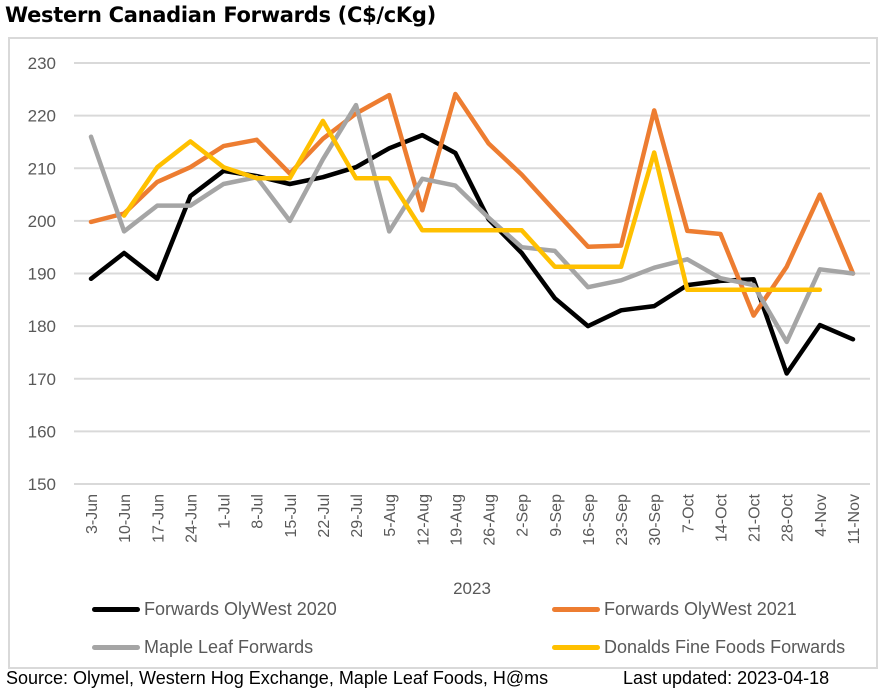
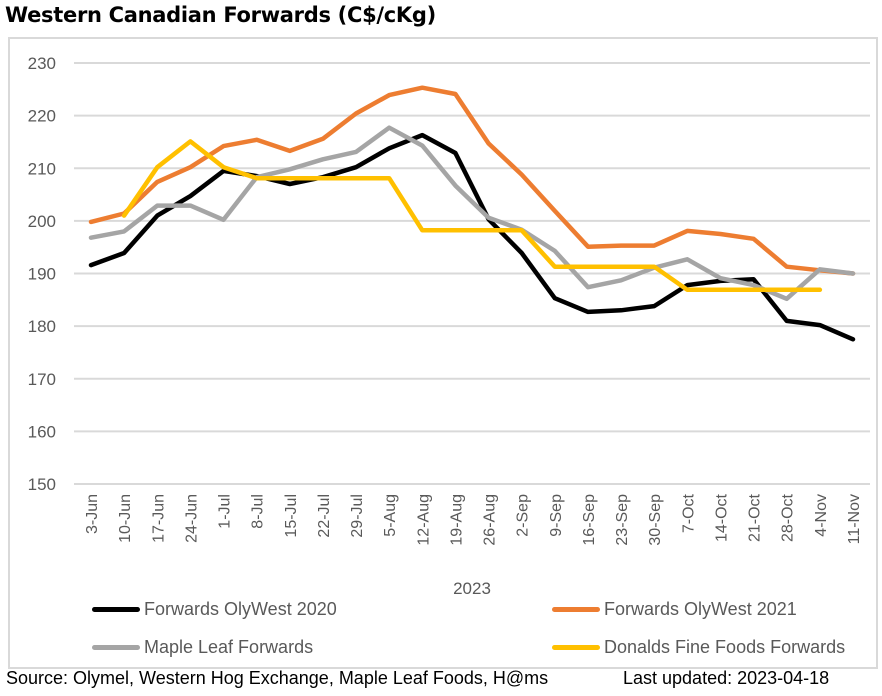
Forwards OlyWest 2020/3-Jun: 189 -> 192
Maple Leaf Forwards/3-Jun: 216 -> 197
Forwards OlyWest 2020/17-Jun: 189 -> 201
Maple Leaf Forwards/1-Jul: 207 -> 200
Forwards OlyWest 2021/15-Jul: 209 -> 213
Maple Leaf Forwards/15-Jul: 200 -> 210
Donalds Fine Foods Forwards/22-Jul: 219 -> 208
Maple Leaf Forwards/29-Jul: 222 -> 213
Maple Leaf Forwards/5-Aug: 198 -> 218
Forwards OlyWest 2021/12-Aug: 202 -> 225
Maple Leaf Forwards/12-Aug: 208 -> 214
Maple Leaf Forwards/2-Sep: 195 -> 198
Forwards OlyWest 2020/16-Sep: 180 -> 183
Forwards OlyWest 2021/30-Sep: 221 -> 195
Donalds Fine Foods Forwards/30-Sep: 213 -> 191
Forwards OlyWest 2021/21-Oct: 182 -> 197
Forwards OlyWest 2020/28-Oct: 171 -> 181
Maple Leaf Forwards/28-Oct: 177 -> 185
Forwards OlyWest 2021/4-Nov: 205 -> 191
